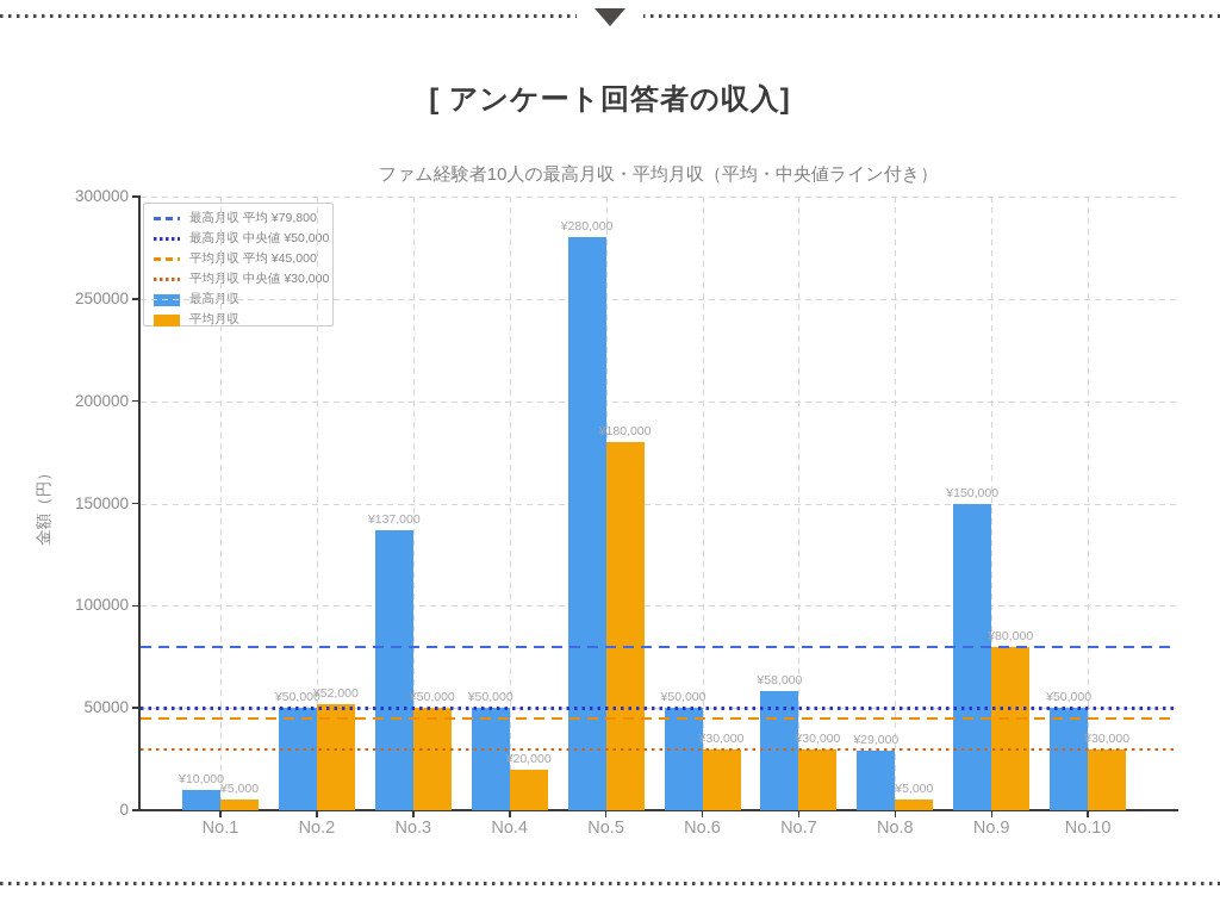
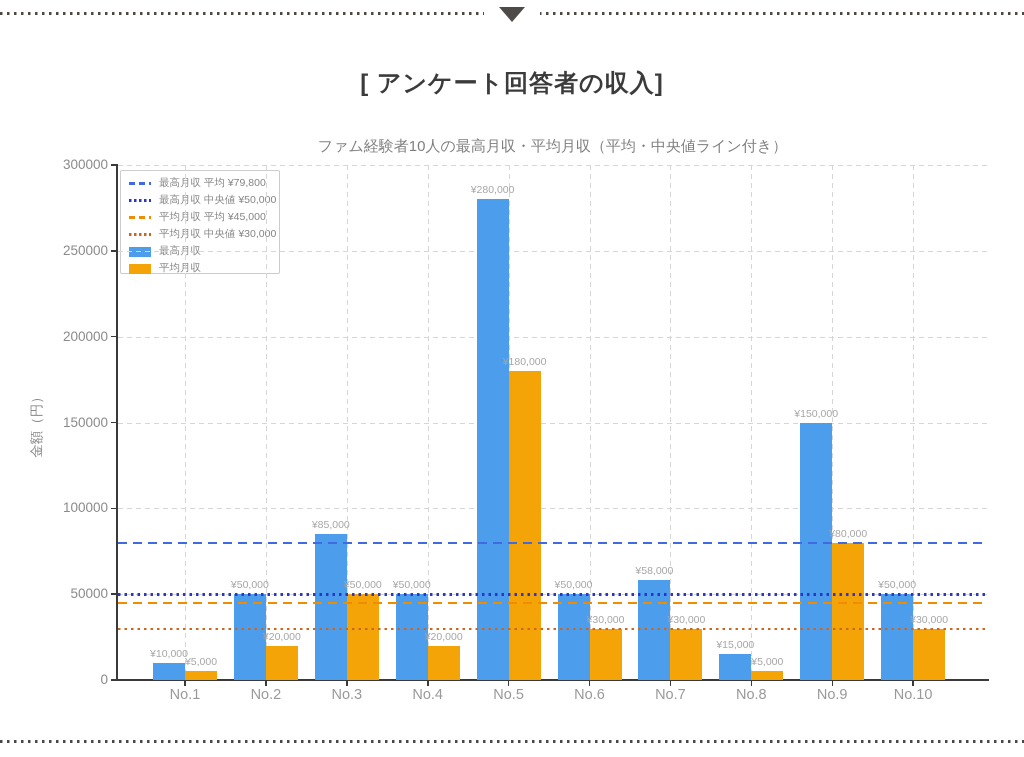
平均月収/No.2: ¥52,000 -> ¥20,000
最高月収/No.3: ¥137,000 -> ¥85,000
最高月収/No.8: ¥29,000 -> ¥15,000
